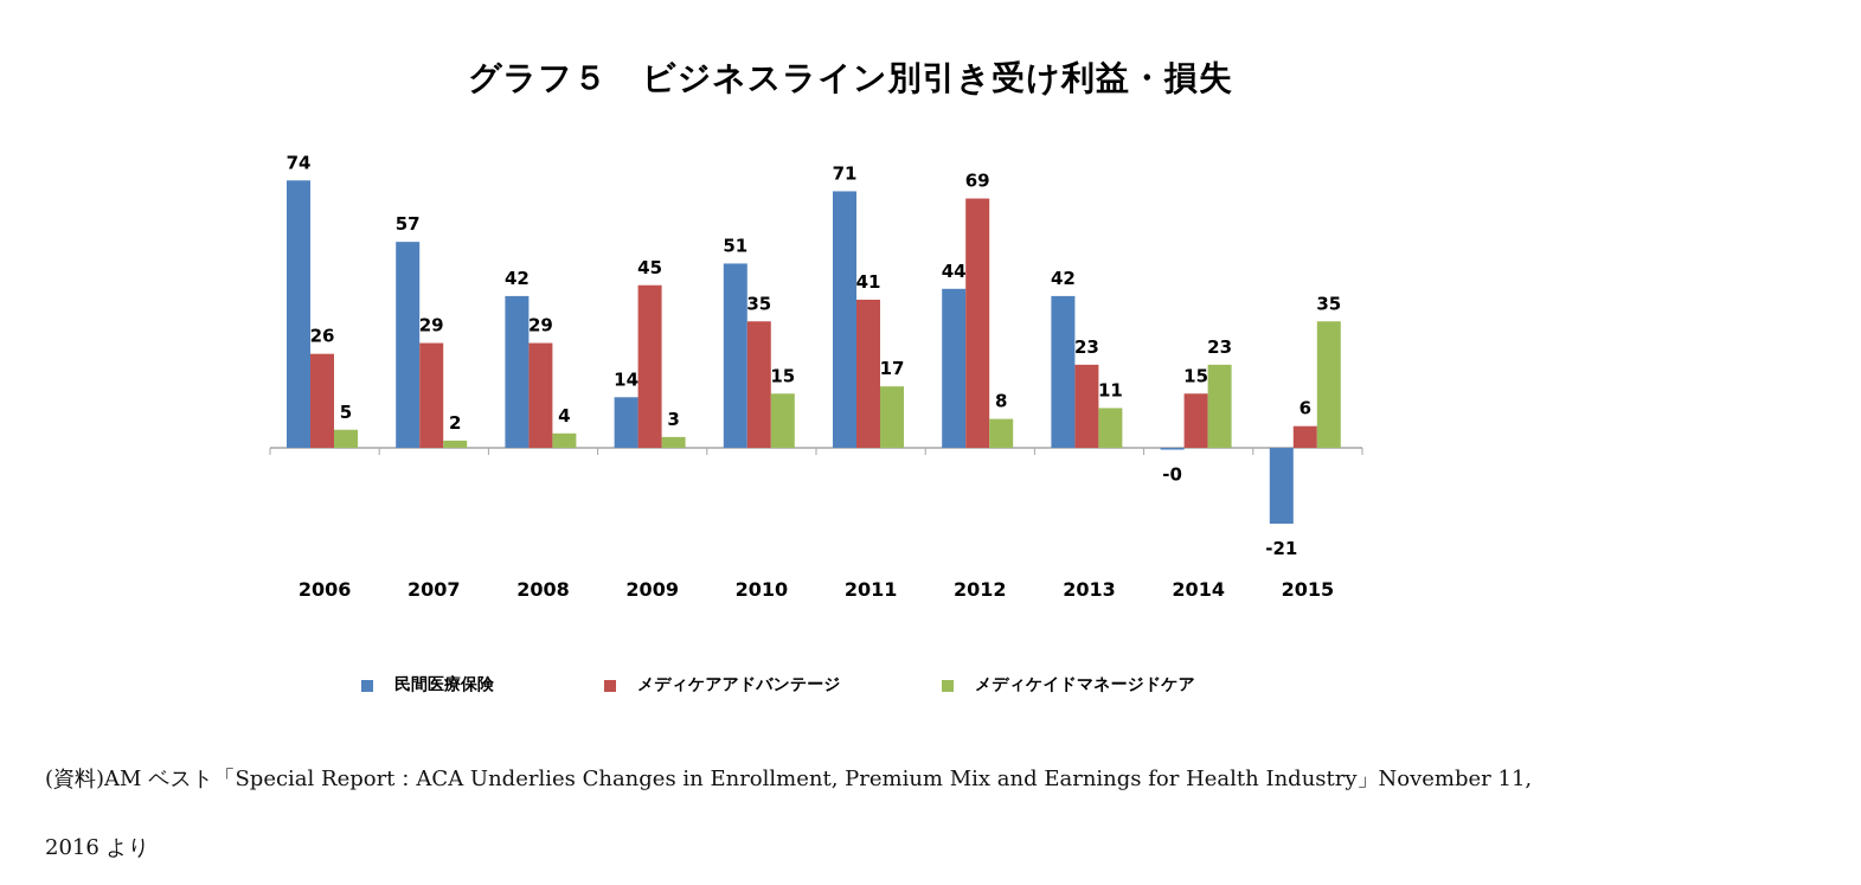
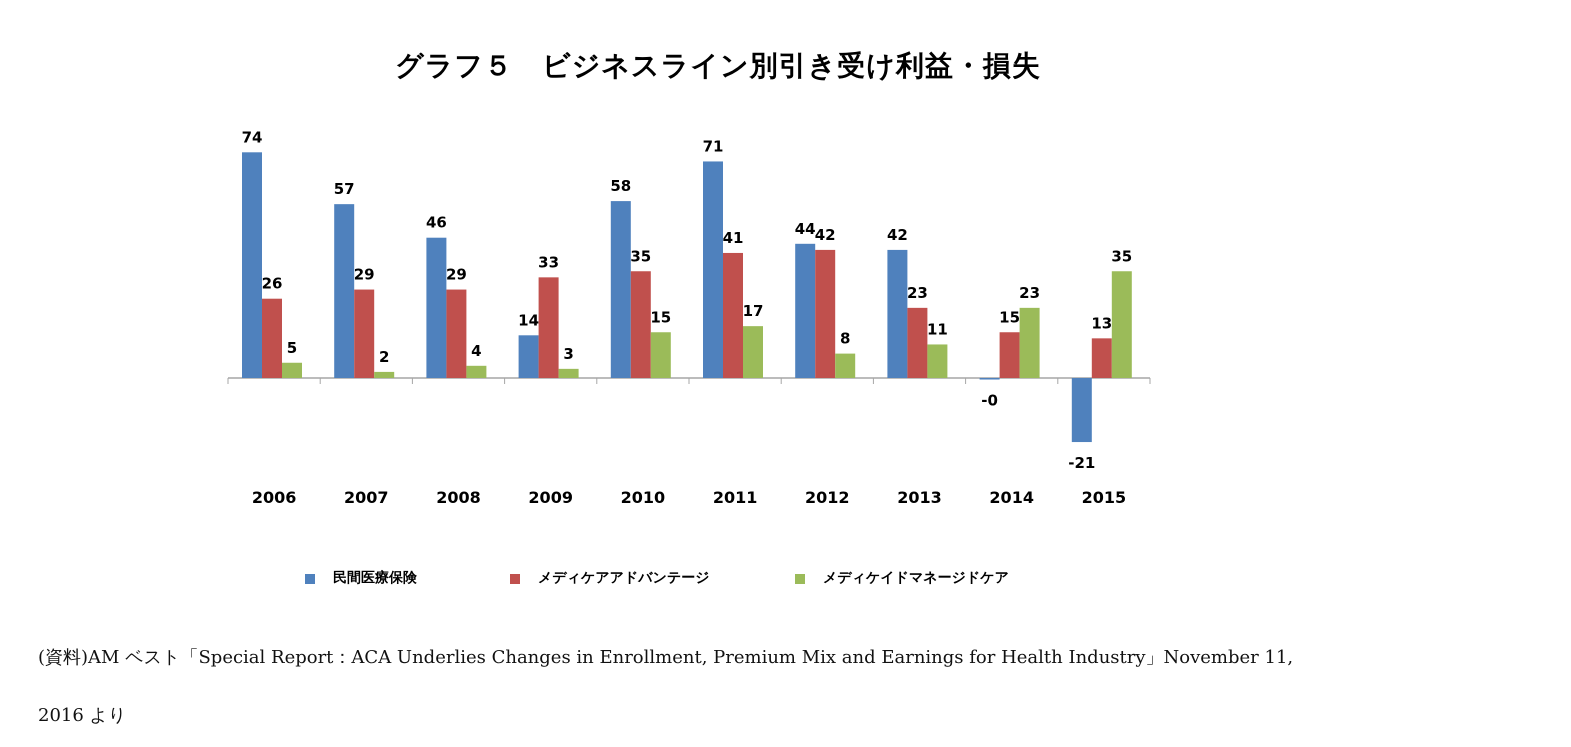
民間医療保険/2008: 42 -> 46
メディケアアドバンテージ/2009: 45 -> 33
民間医療保険/2010: 51 -> 58
メディケアアドバンテージ/2012: 69 -> 42
メディケアアドバンテージ/2015: 6 -> 13
